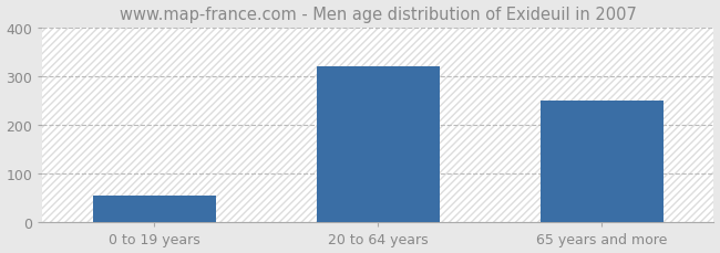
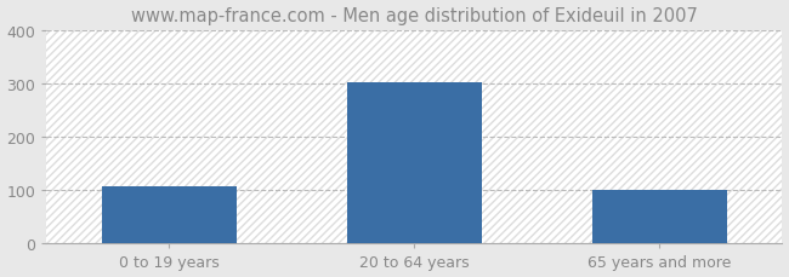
0 to 19 years: 55 -> 107
20 to 64 years: 320 -> 302
65 years and more: 250 -> 100
